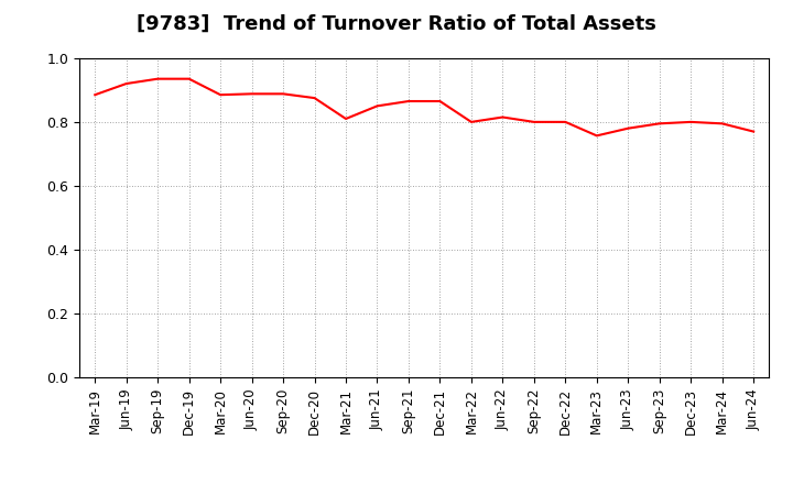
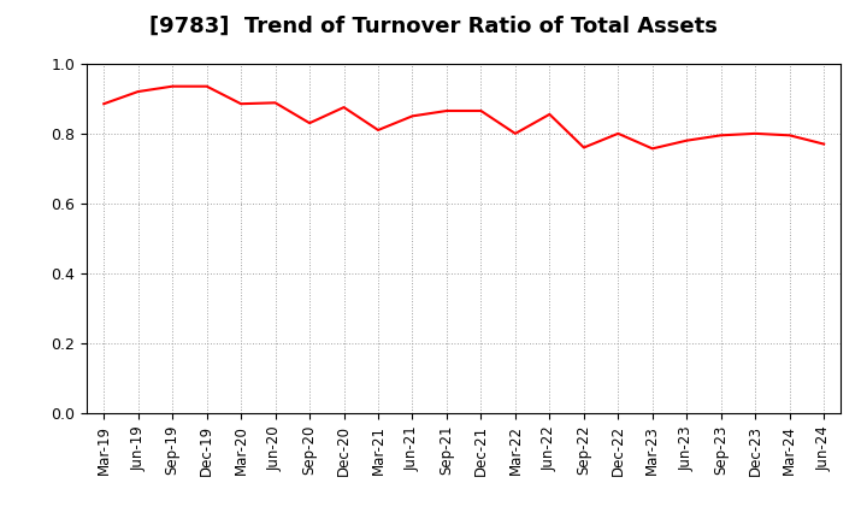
Sep-20: 0.888 -> 0.830
Jun-22: 0.815 -> 0.855
Sep-22: 0.800 -> 0.760
